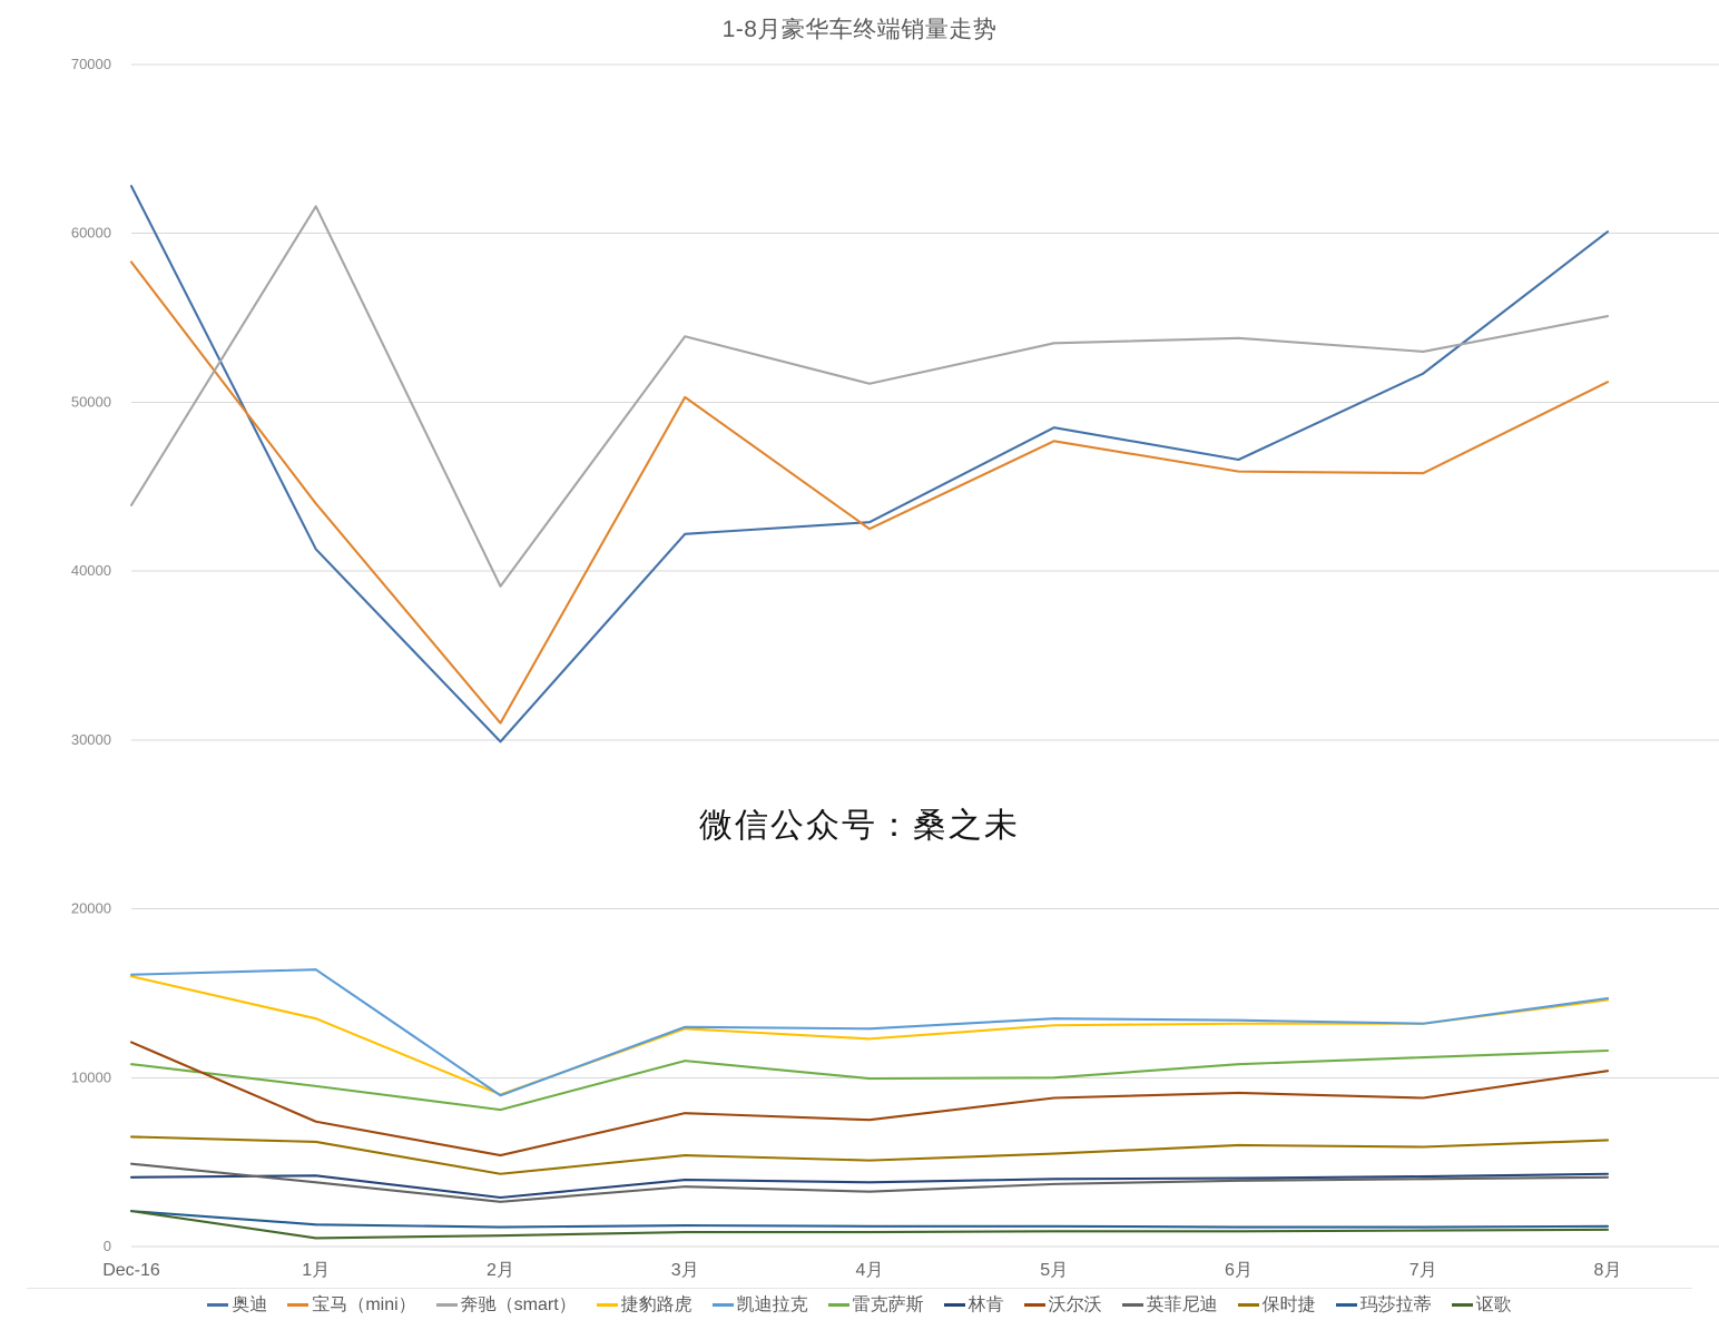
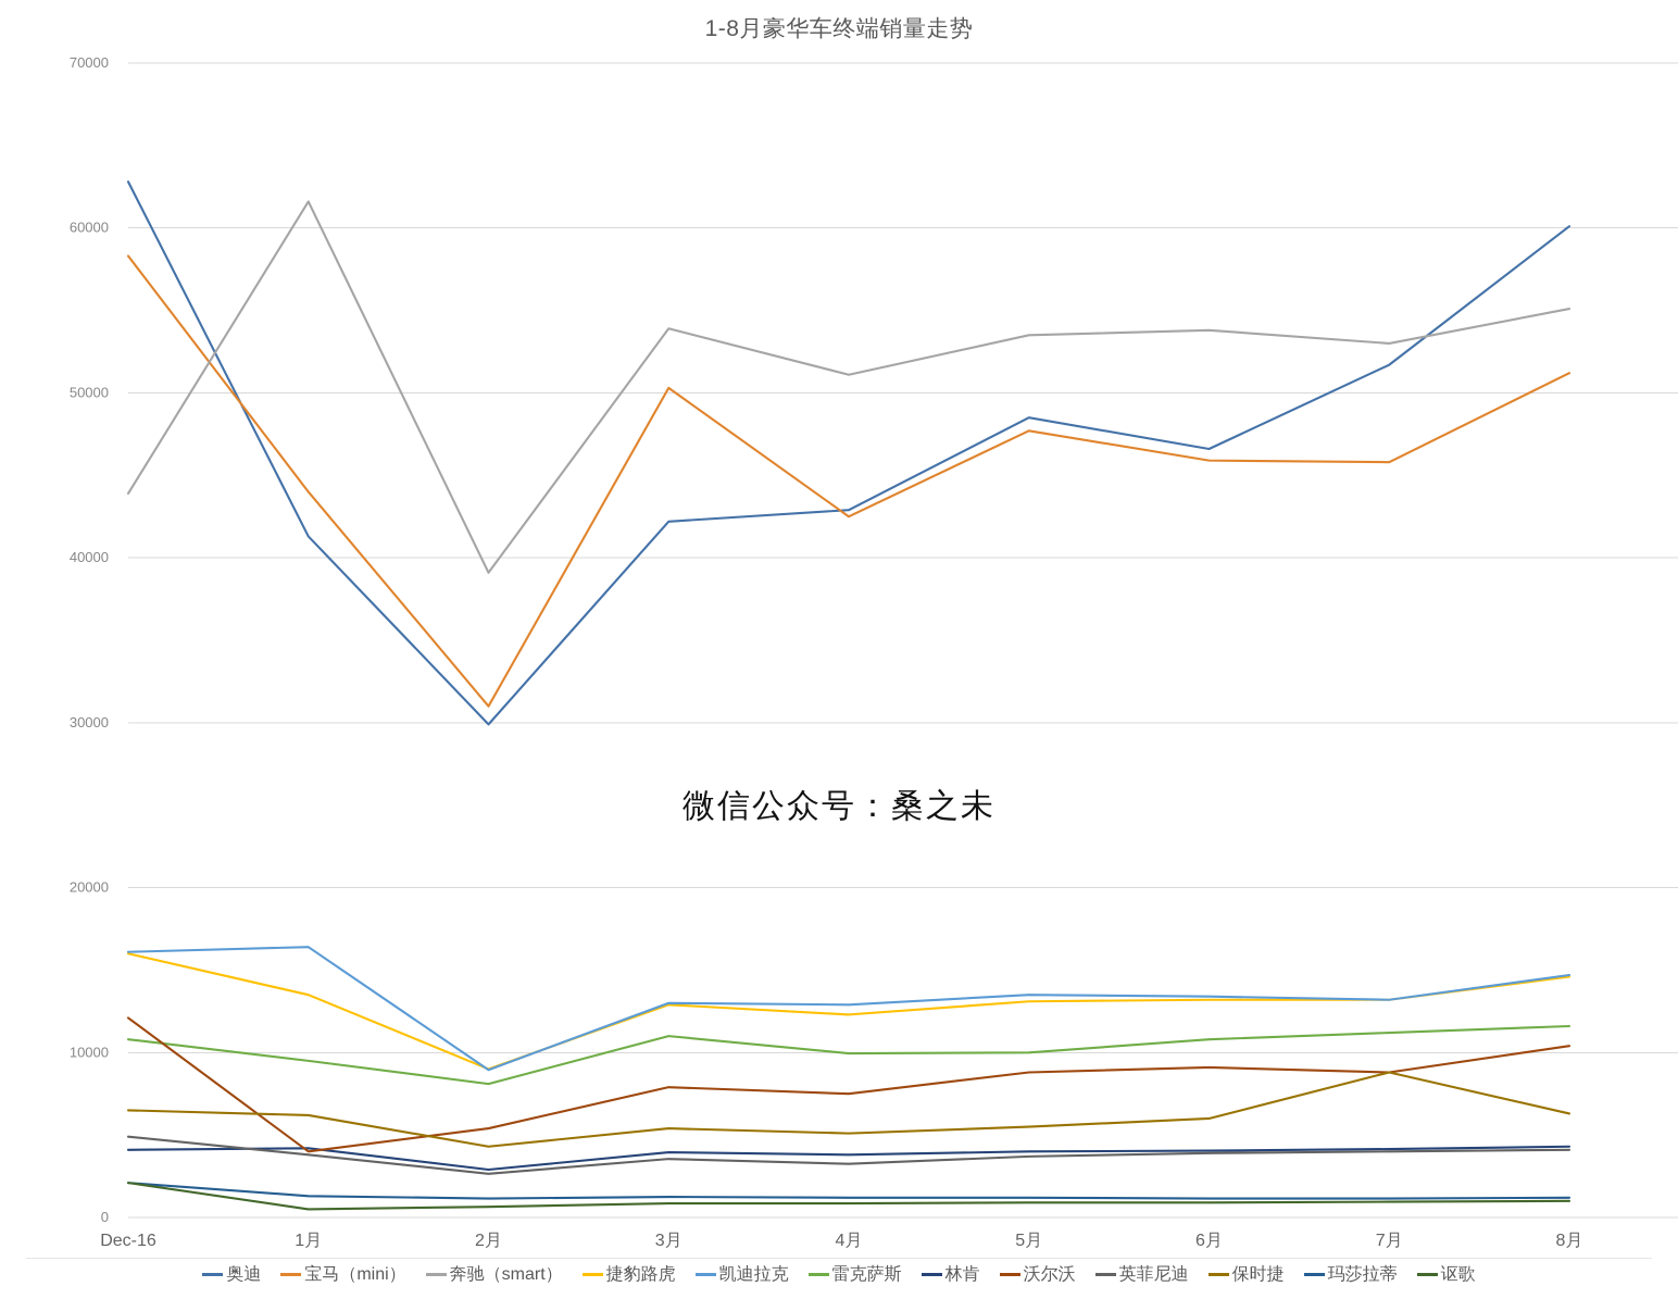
沃尔沃/1月: 7400 -> 4000
保时捷/7月: 5900 -> 8800
